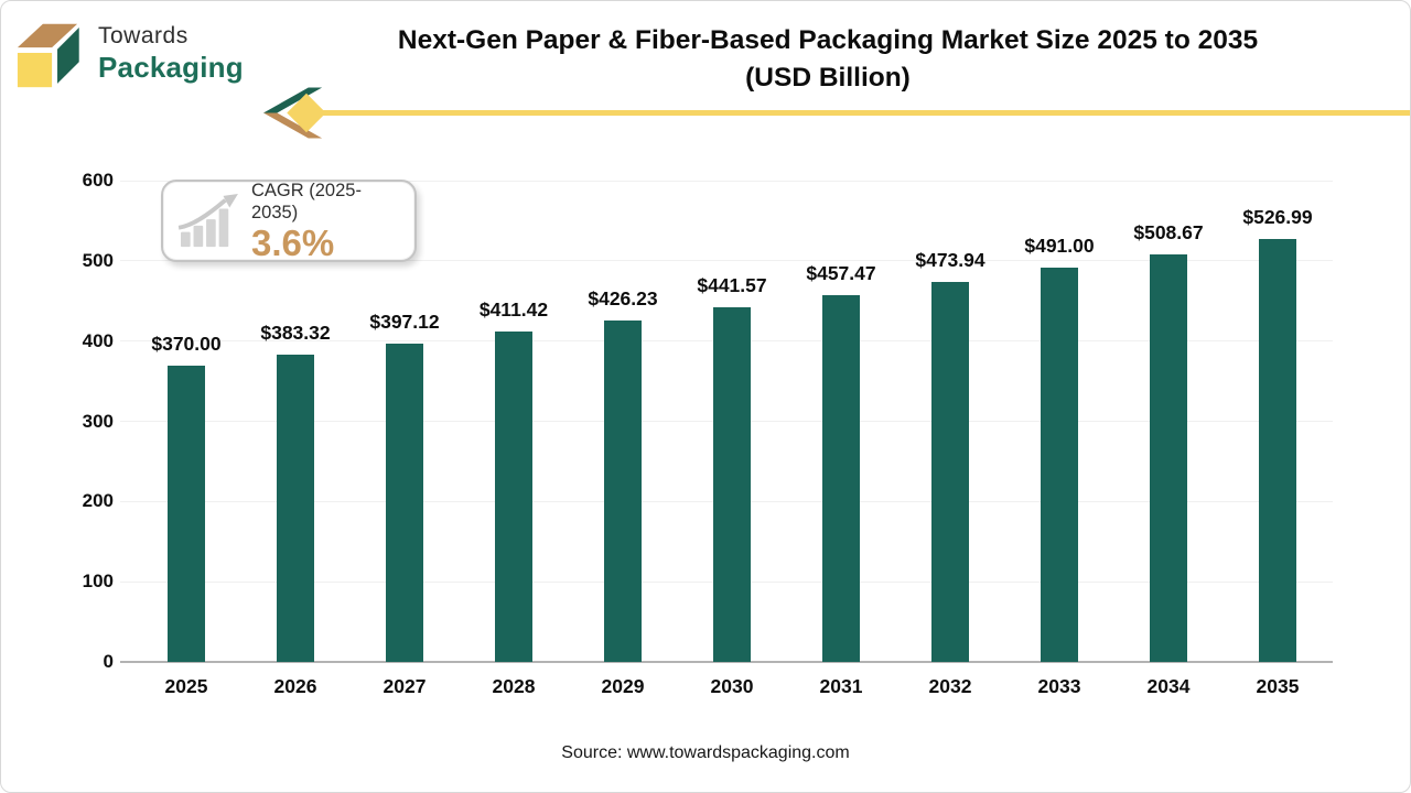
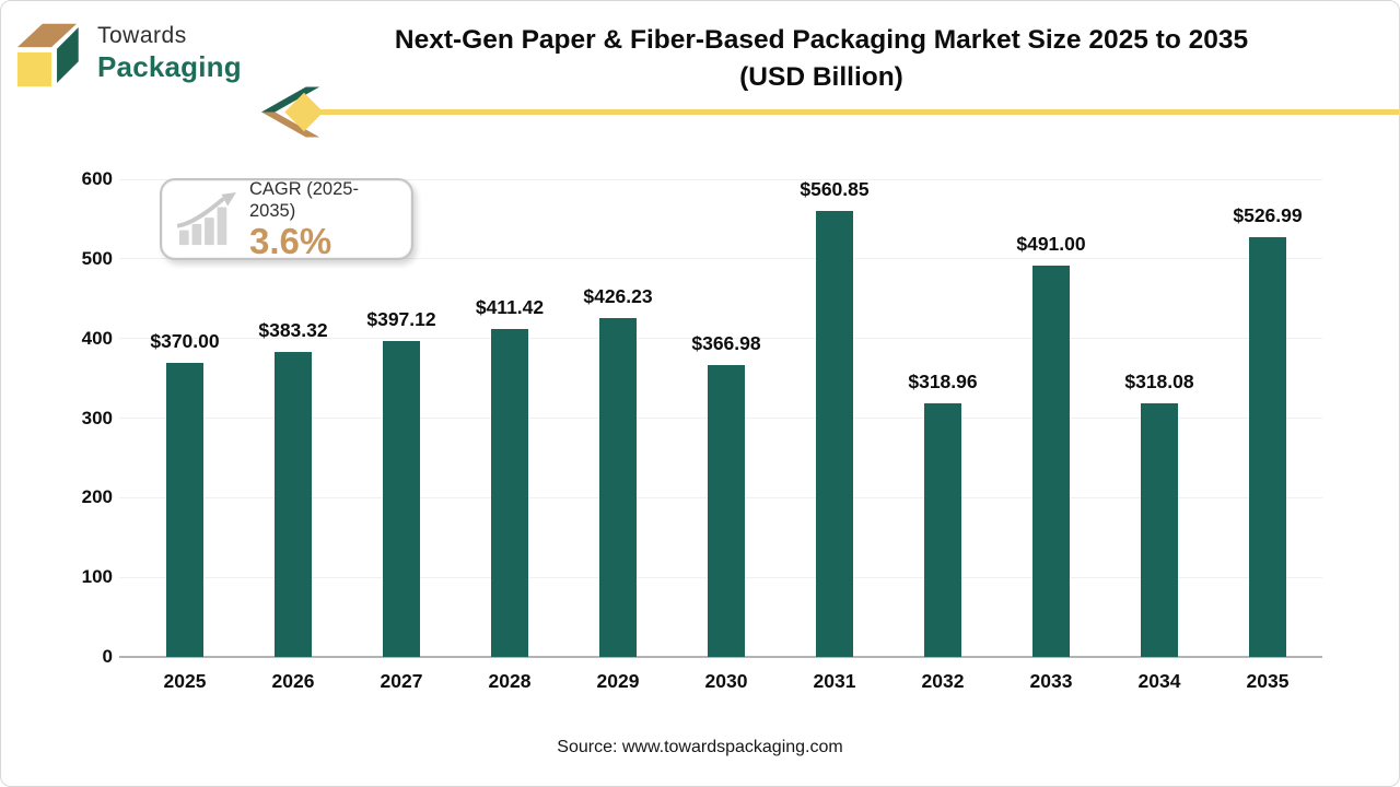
2030: $441.57 -> $366.98
2031: $457.47 -> $560.85
2032: $473.94 -> $318.96
2034: $508.67 -> $318.08
